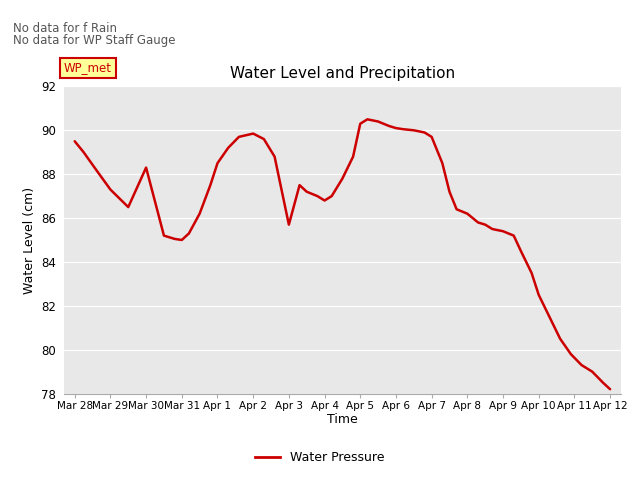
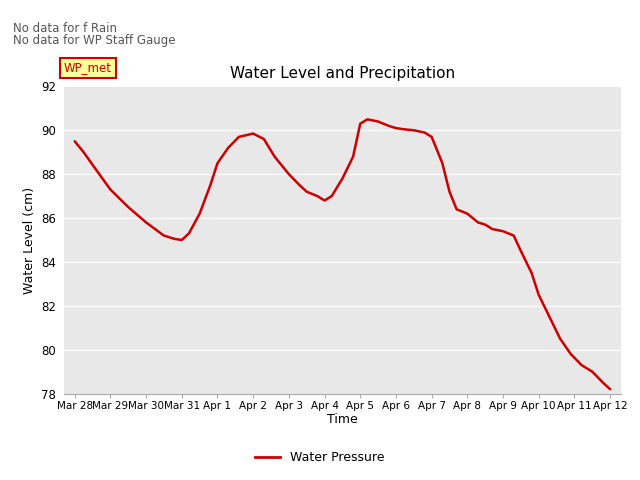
Mar 30: 88.30 -> 85.80
Apr 3: 85.70 -> 88.00
